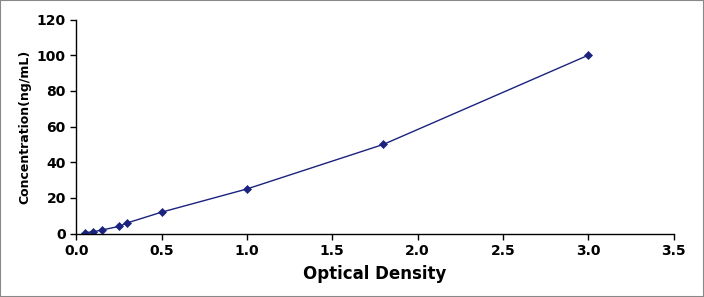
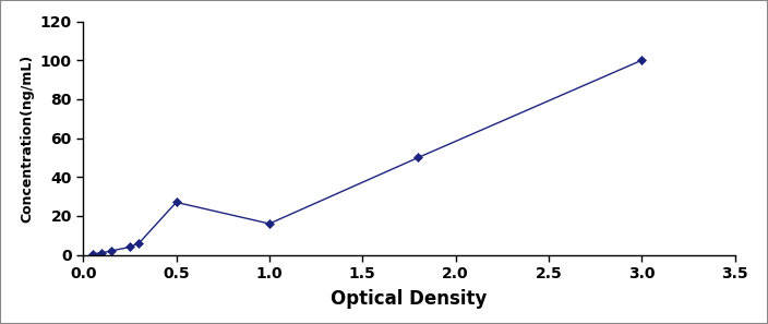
0.5: 12 -> 27
1.0: 25 -> 16
